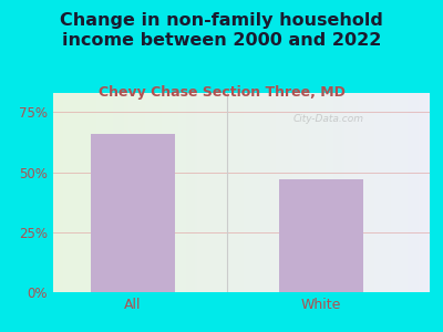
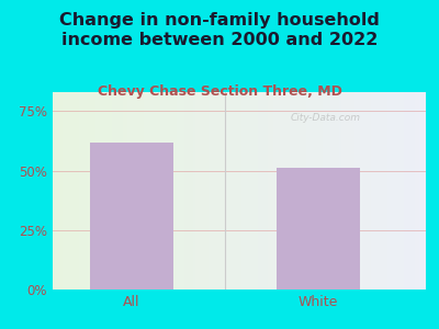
All: 66% -> 62%
White: 47% -> 51%
